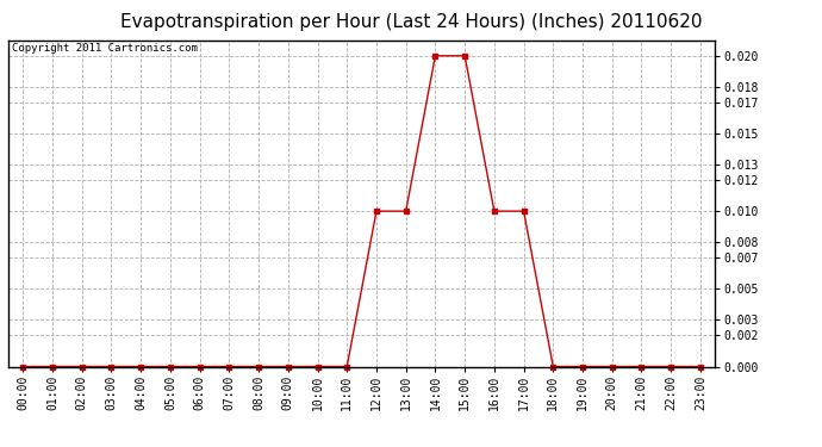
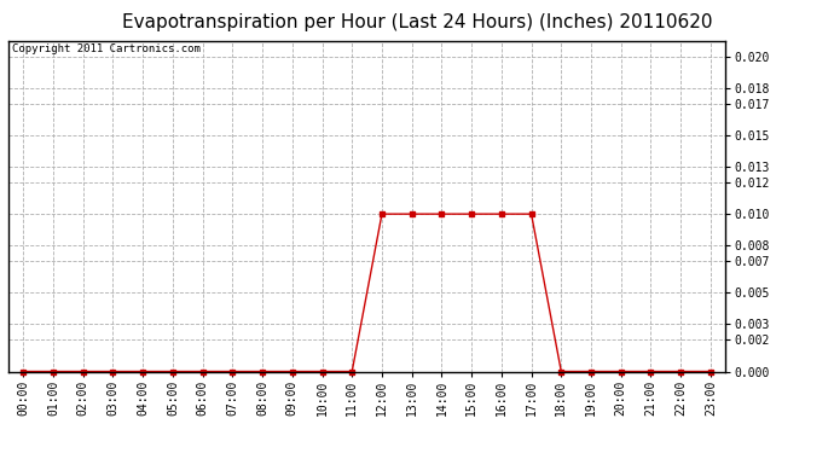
14:00: 0.02 -> 0.01
15:00: 0.02 -> 0.01
